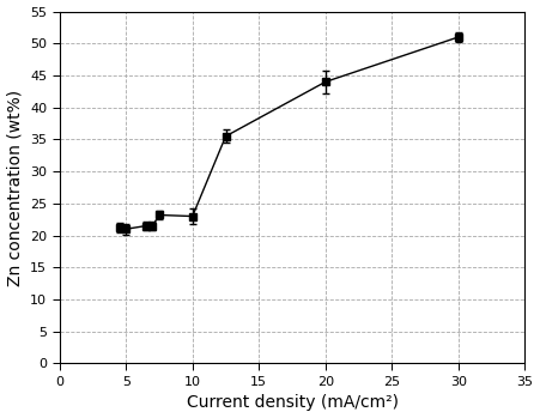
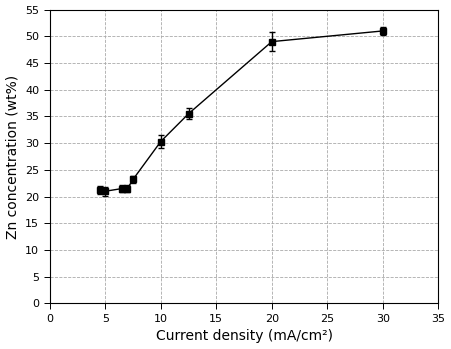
10: 23.0 -> 30.3
20: 44.0 -> 49.0
